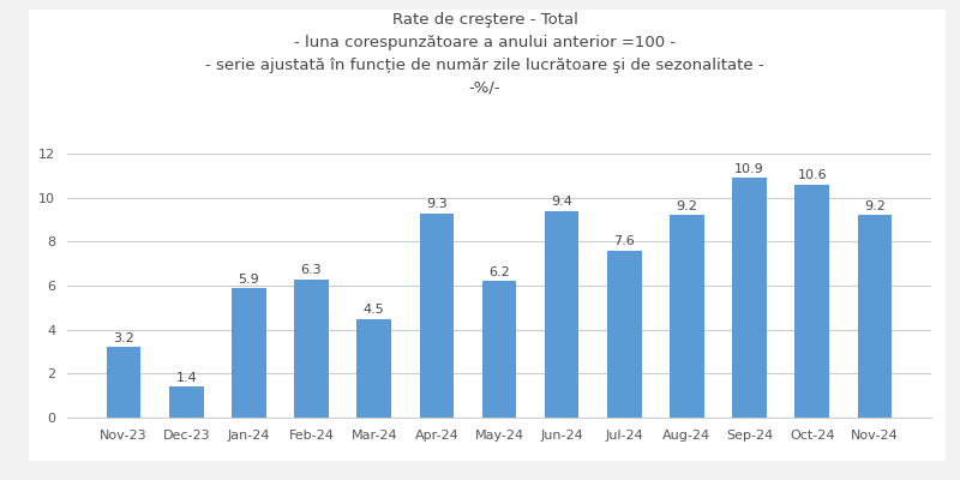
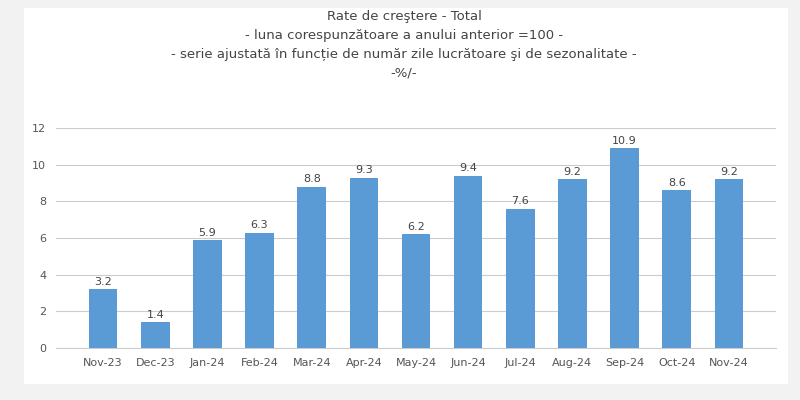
Mar-24: 4.5 -> 8.8
Oct-24: 10.6 -> 8.6
